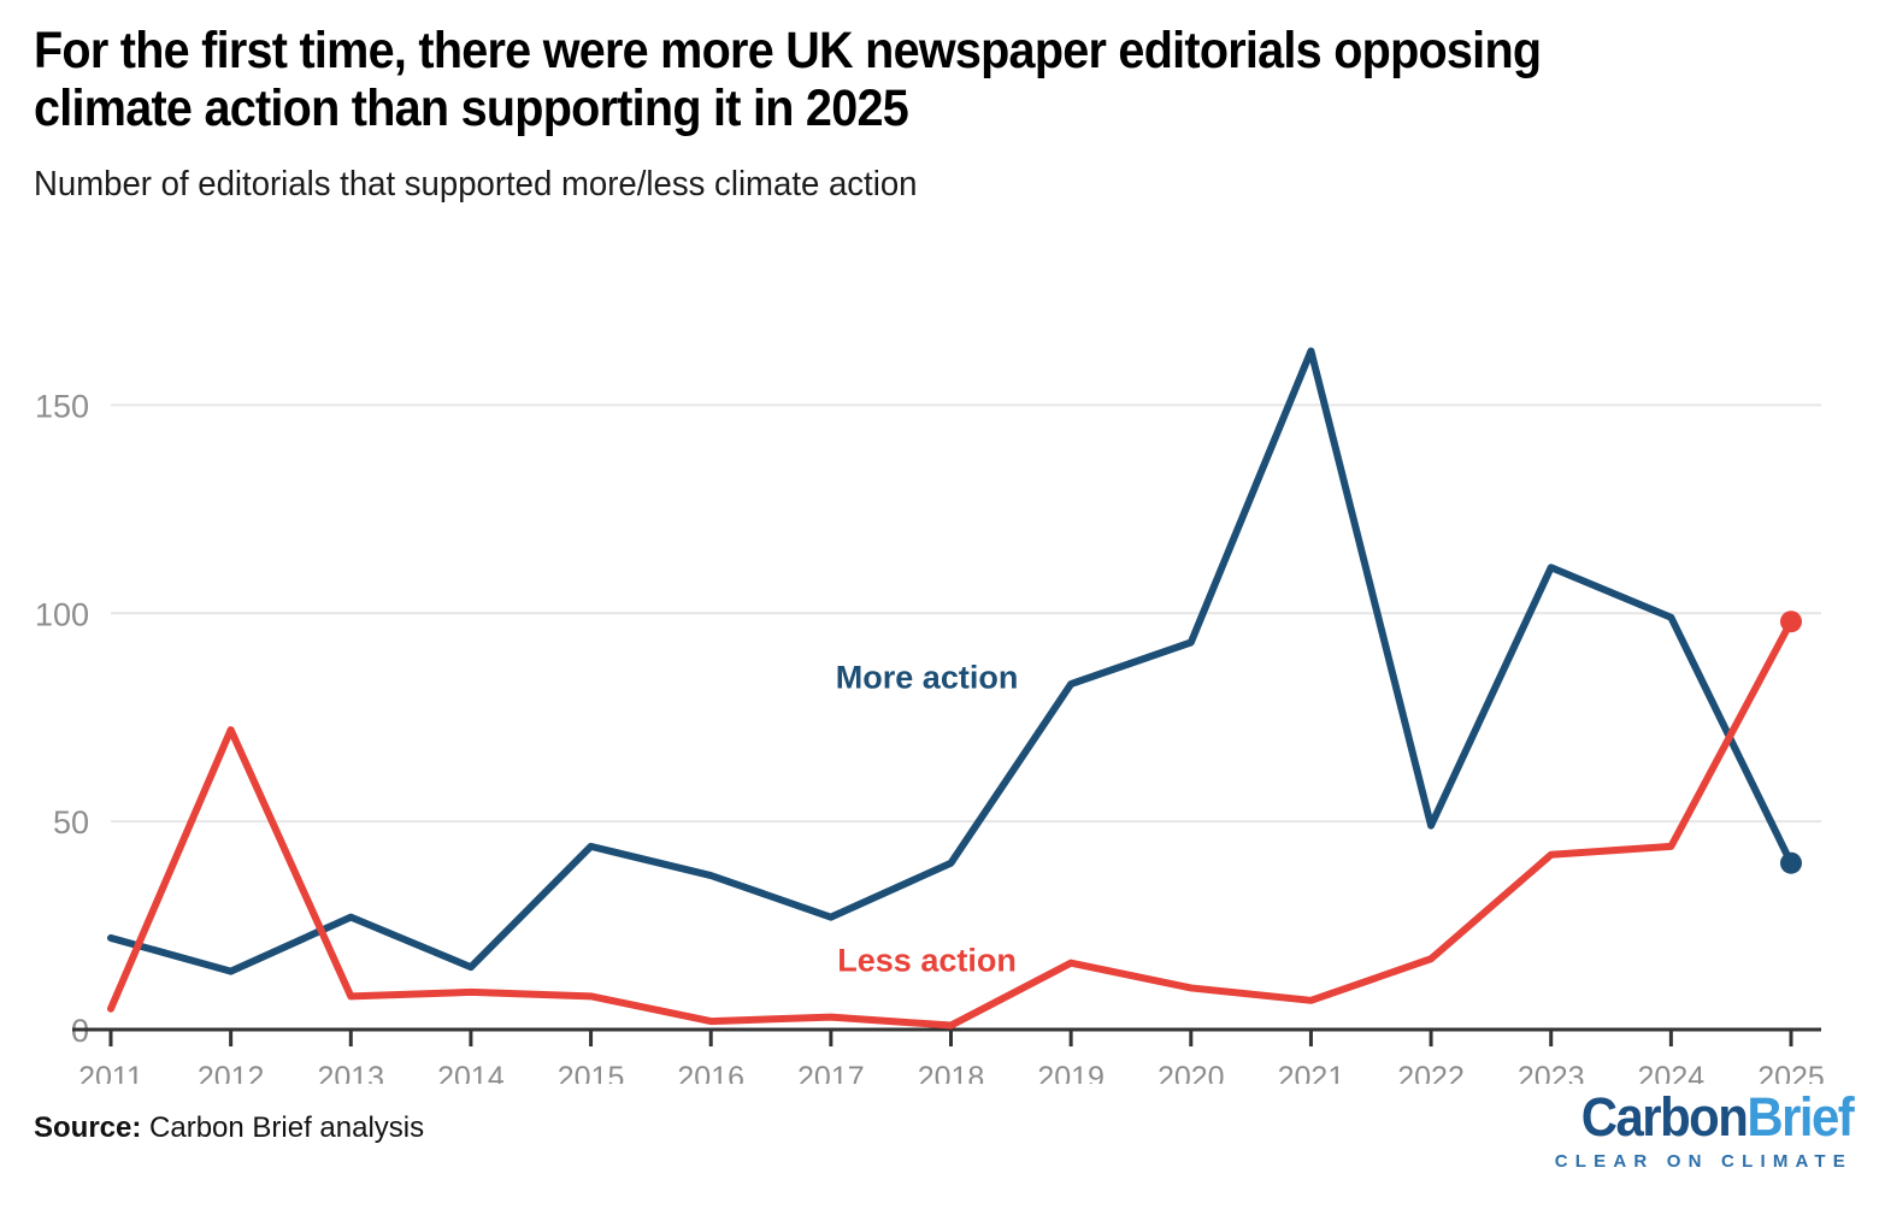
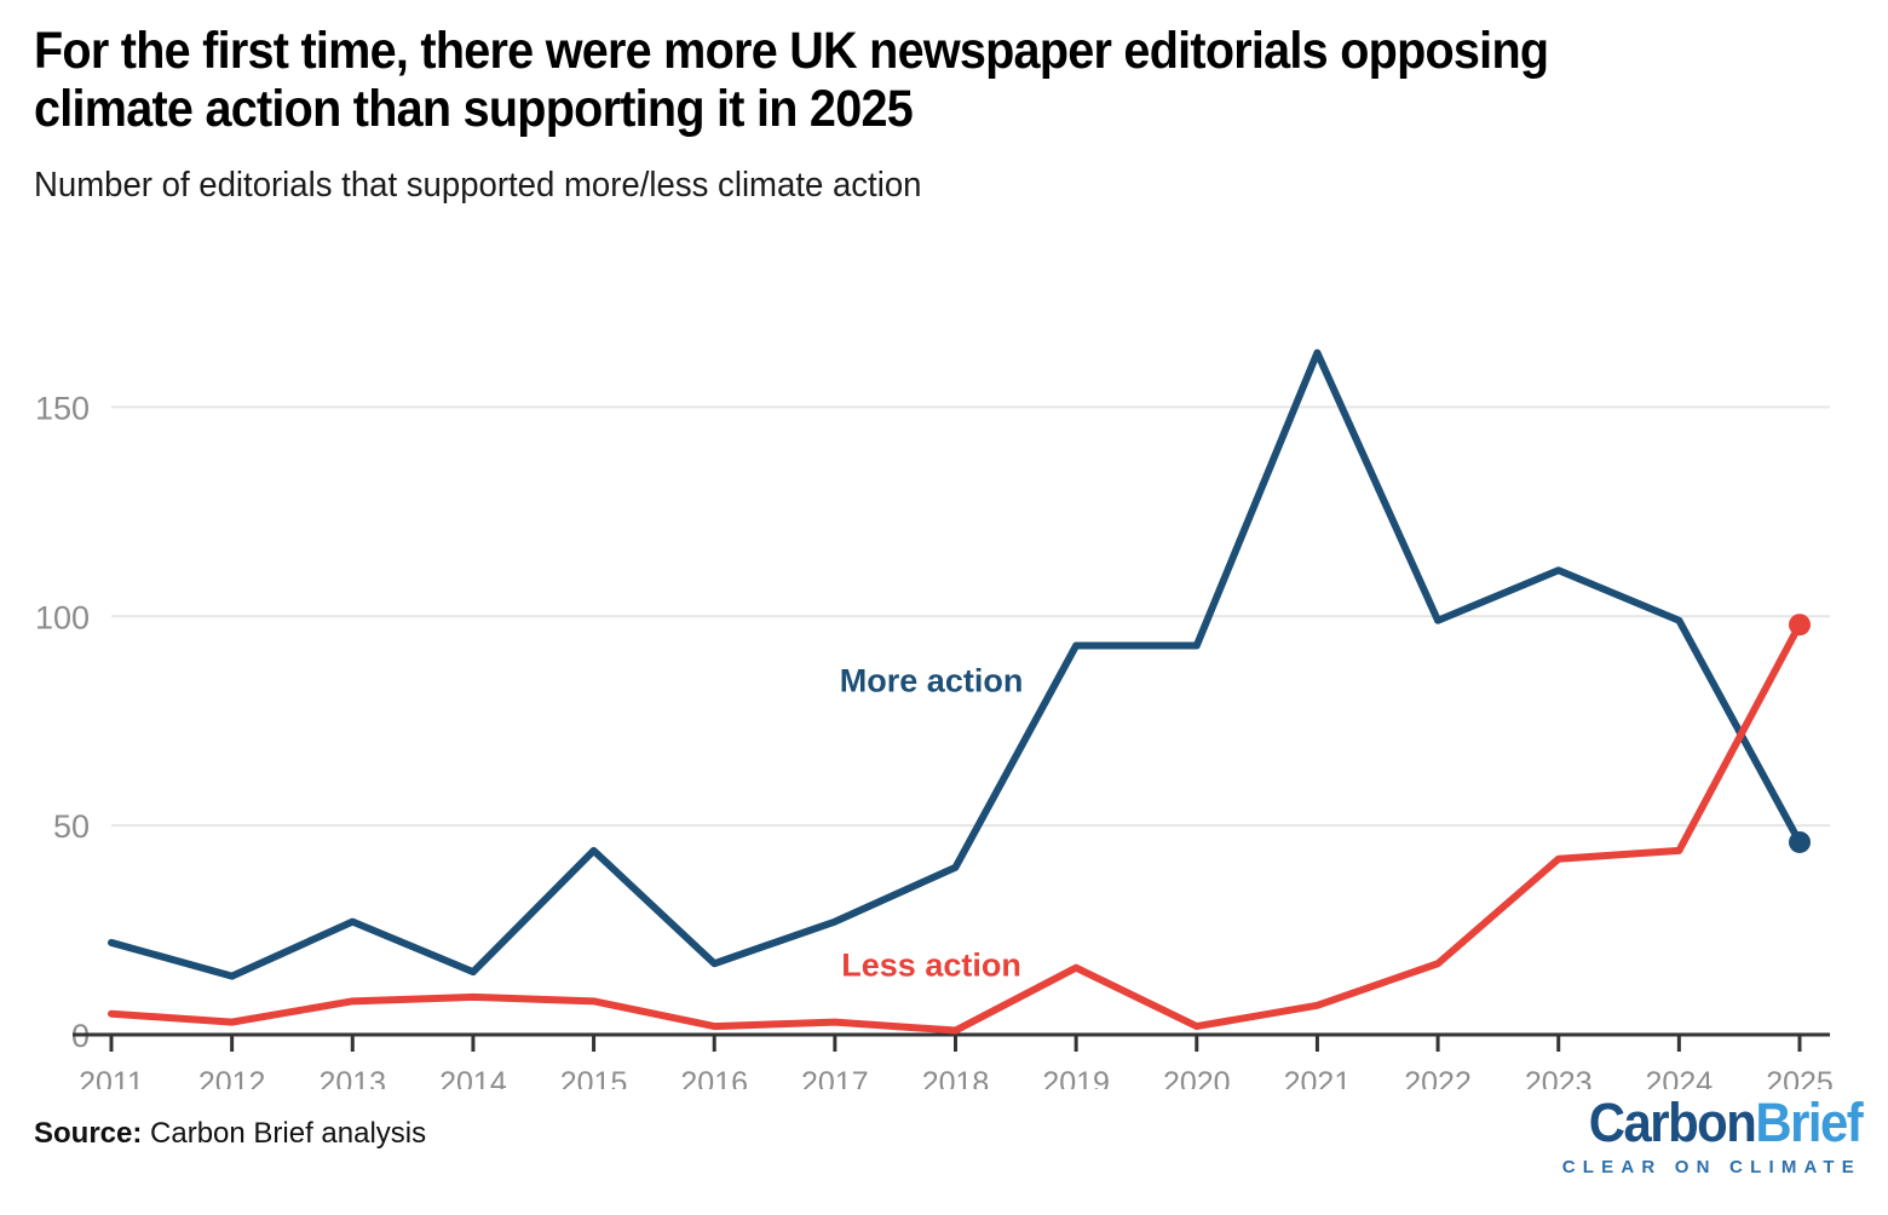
Less action/2012: 72 -> 3
More action/2016: 37 -> 17
More action/2019: 83 -> 93
Less action/2020: 10 -> 2
More action/2022: 49 -> 99
More action/2025: 40 -> 46
